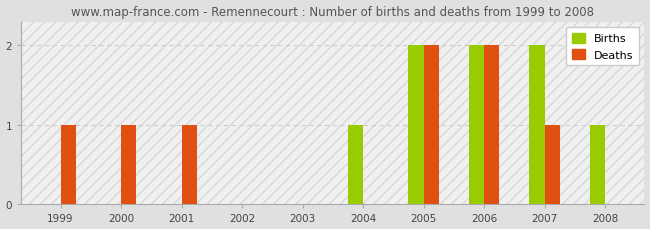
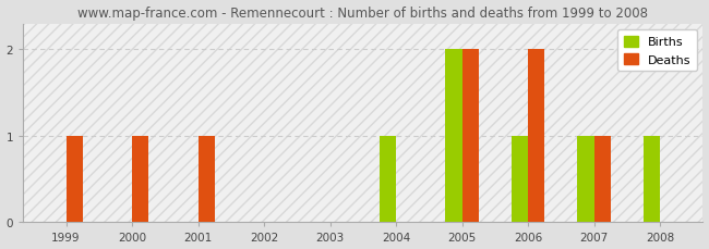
Births/2006: 2 -> 1
Births/2007: 2 -> 1
